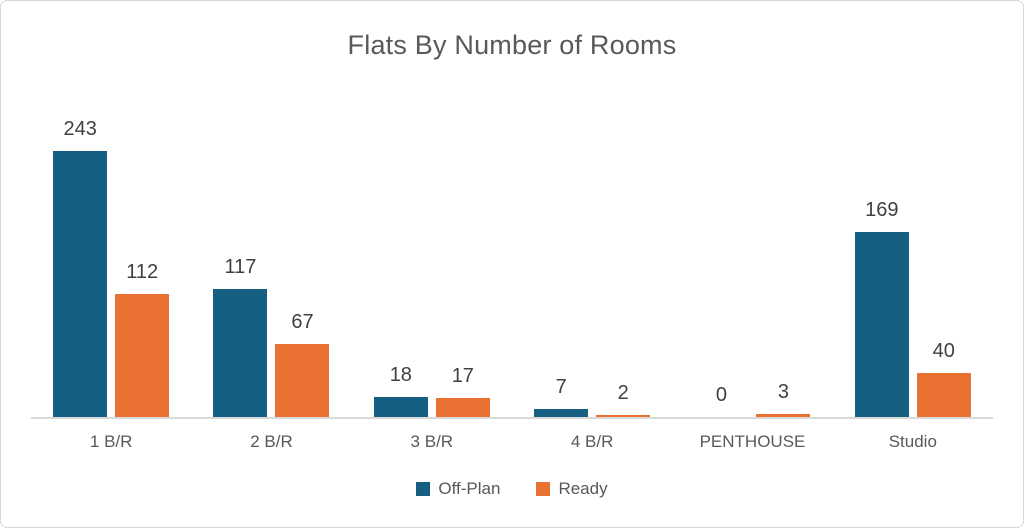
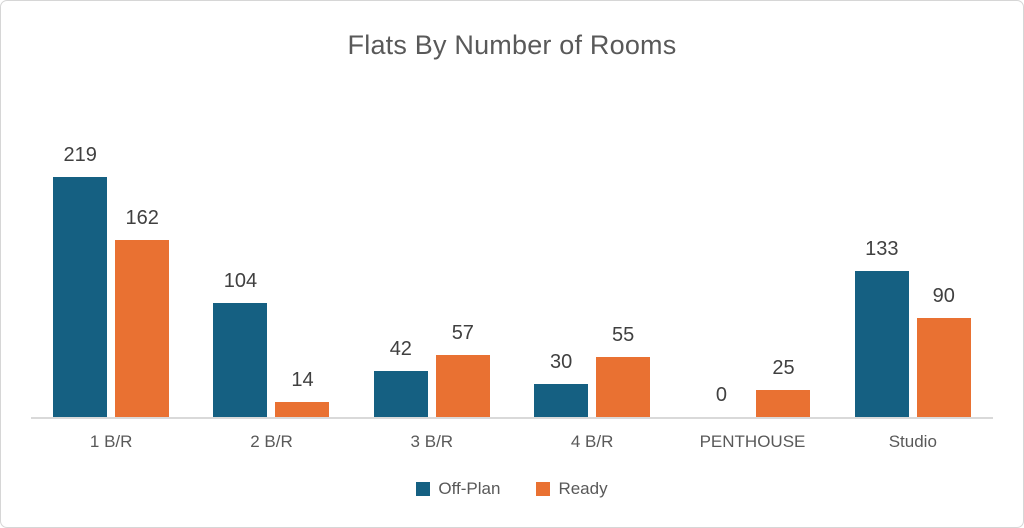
Off-Plan/1 B/R: 243 -> 219
Ready/1 B/R: 112 -> 162
Off-Plan/2 B/R: 117 -> 104
Ready/2 B/R: 67 -> 14
Off-Plan/3 B/R: 18 -> 42
Ready/3 B/R: 17 -> 57
Off-Plan/4 B/R: 7 -> 30
Ready/4 B/R: 2 -> 55
Ready/PENTHOUSE: 3 -> 25
Off-Plan/Studio: 169 -> 133
Ready/Studio: 40 -> 90
